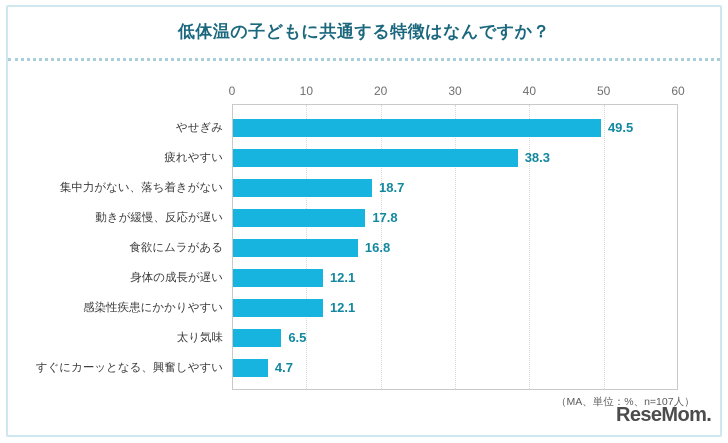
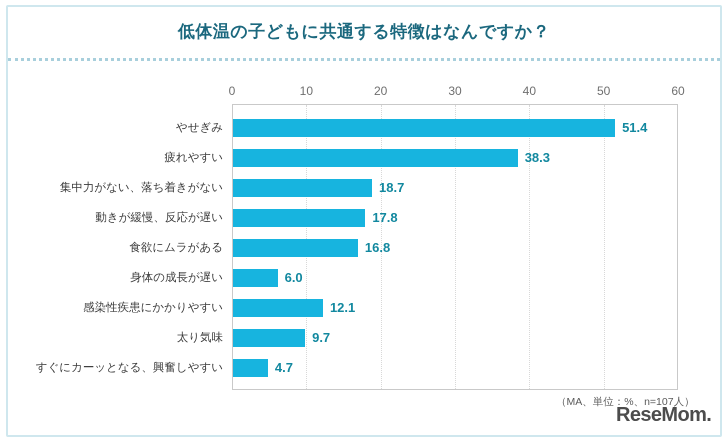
やせぎみ: 49.5 -> 51.4
身体の成長が遅い: 12.1 -> 6.0
太り気味: 6.5 -> 9.7
